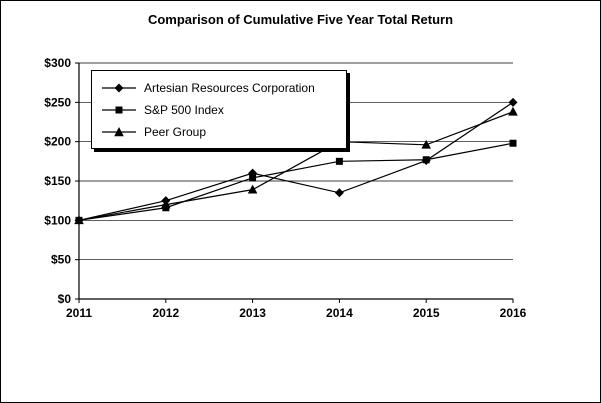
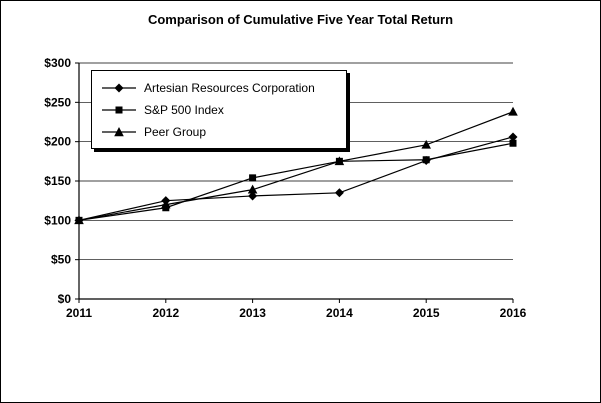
Artesian Resources Corporation/2013: $160 -> $130
Peer Group/2014: $200 -> $180
Artesian Resources Corporation/2016: $250 -> $210
